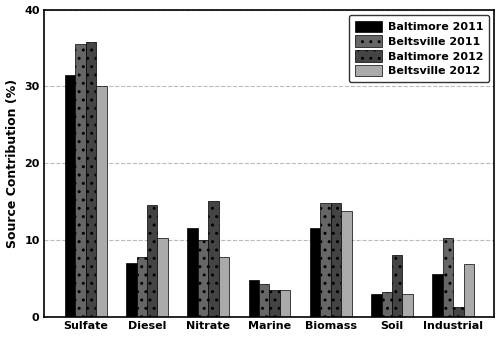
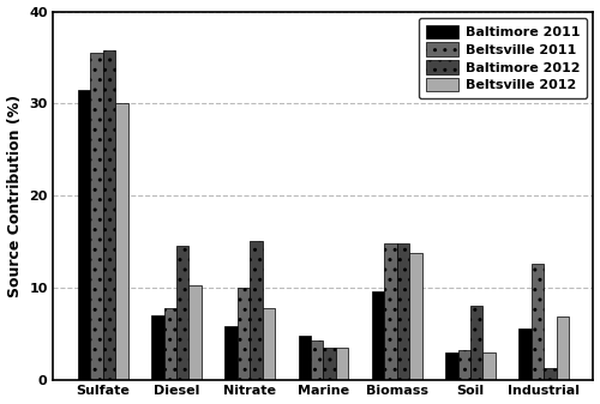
Baltimore 2011/Nitrate: 11.5 -> 5.8
Baltimore 2011/Biomass: 11.5 -> 9.6
Beltsville 2011/Industrial: 10.2 -> 12.6
